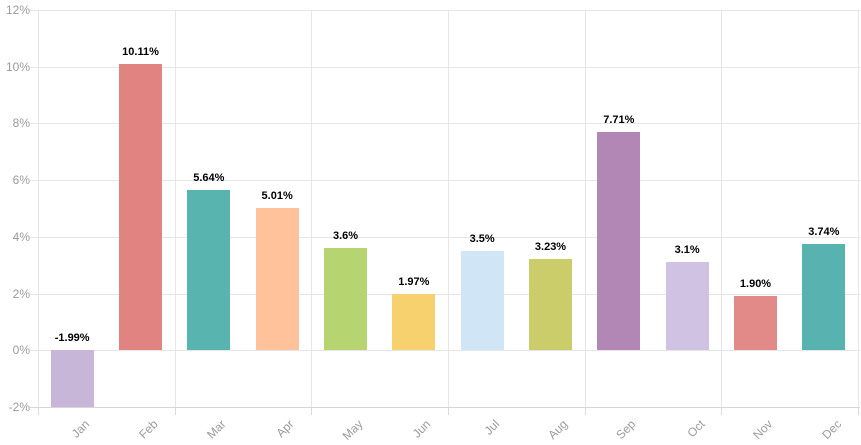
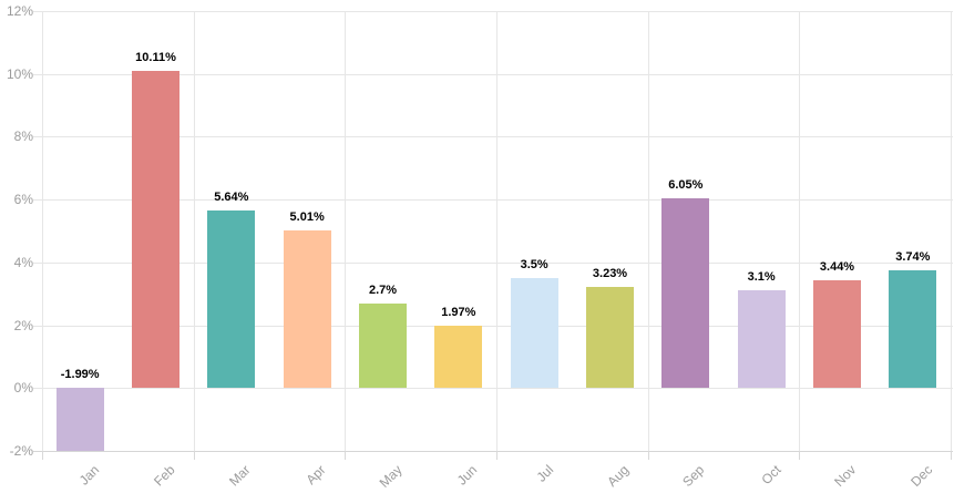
May: 3.6% -> 2.7%
Sep: 7.71% -> 6.05%
Nov: 1.90% -> 3.44%
